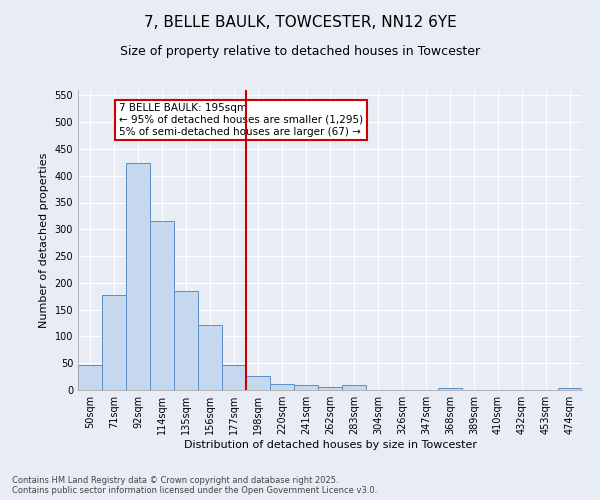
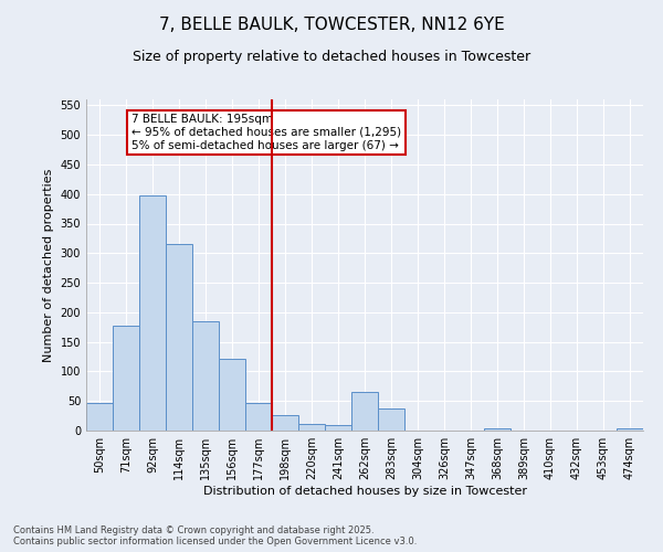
92sqm: 424 -> 398
262sqm: 6 -> 66
283sqm: 10 -> 38
